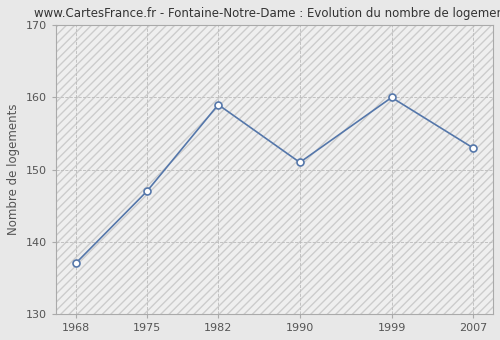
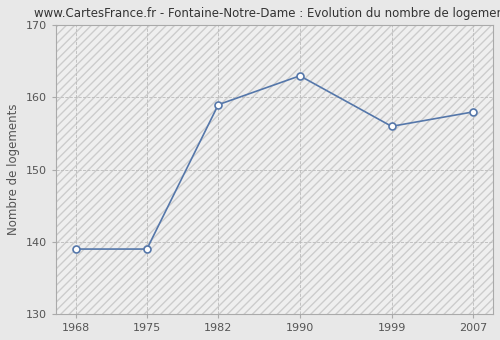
1968: 137 -> 139
1975: 147 -> 139
1990: 151 -> 163
1999: 160 -> 156
2007: 153 -> 158
